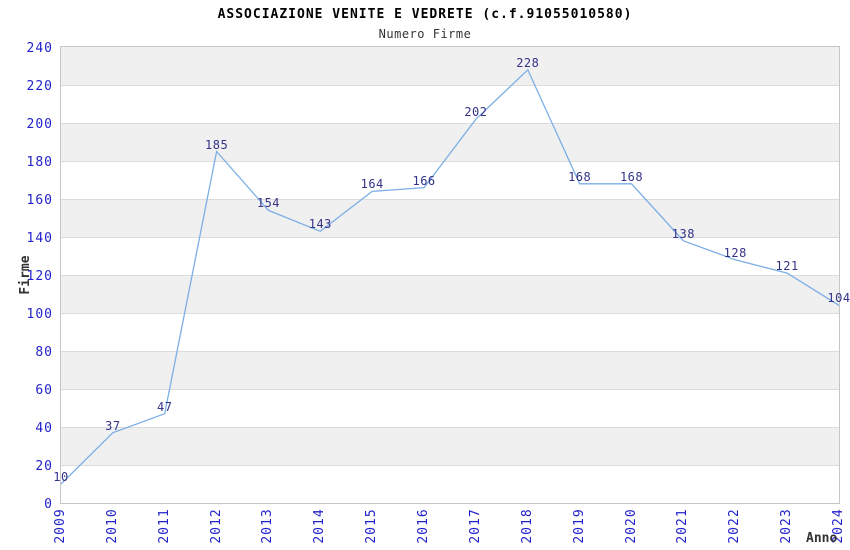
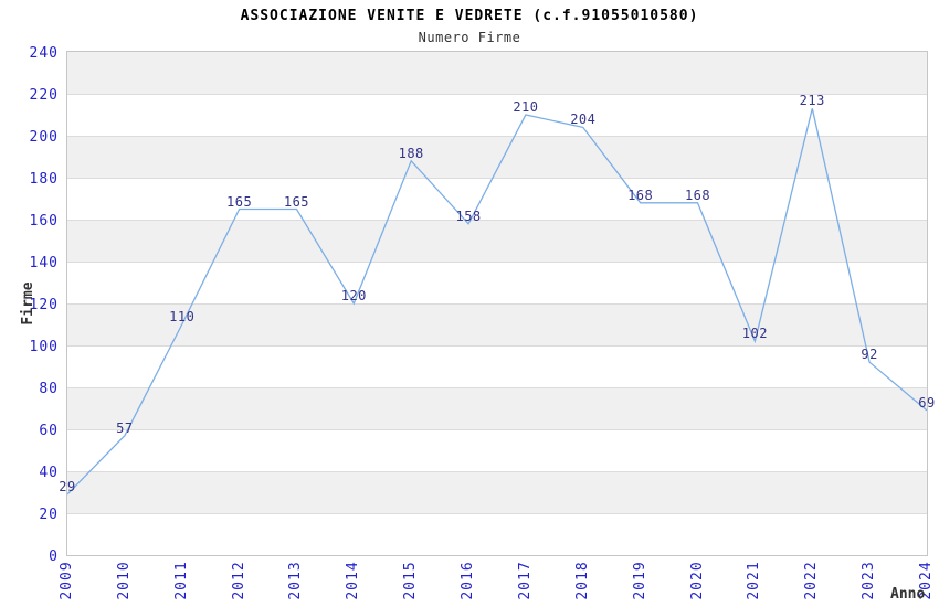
2009: 10 -> 29
2010: 37 -> 57
2011: 47 -> 110
2012: 185 -> 165
2013: 154 -> 165
2014: 143 -> 120
2015: 164 -> 188
2016: 166 -> 158
2017: 202 -> 210
2018: 228 -> 204
2021: 138 -> 102
2022: 128 -> 213
2023: 121 -> 92
2024: 104 -> 69
